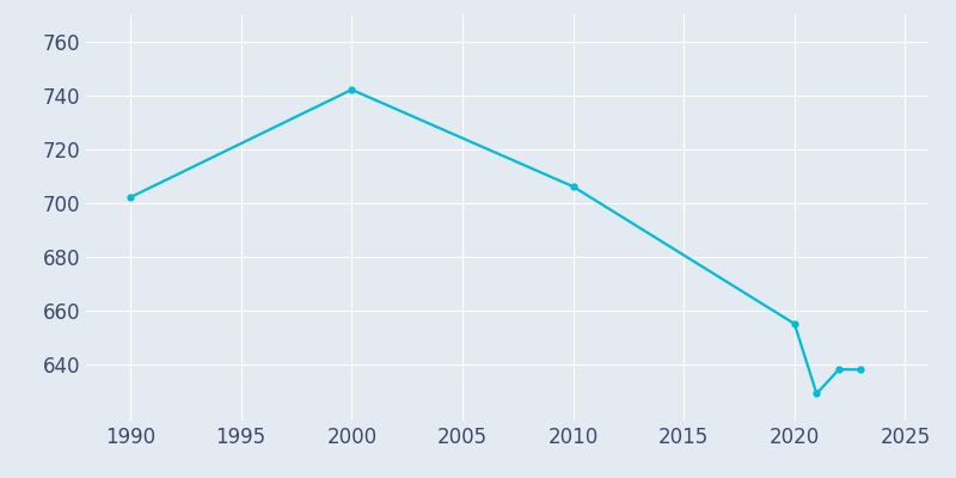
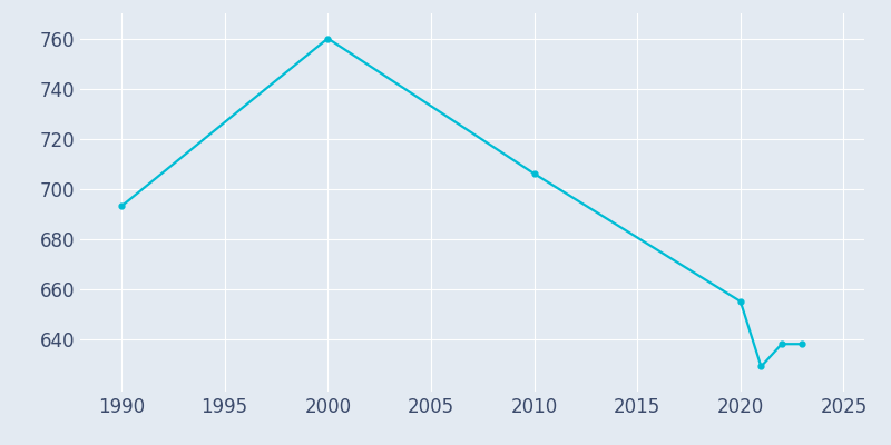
1990: 702 -> 693
2000: 742 -> 760
